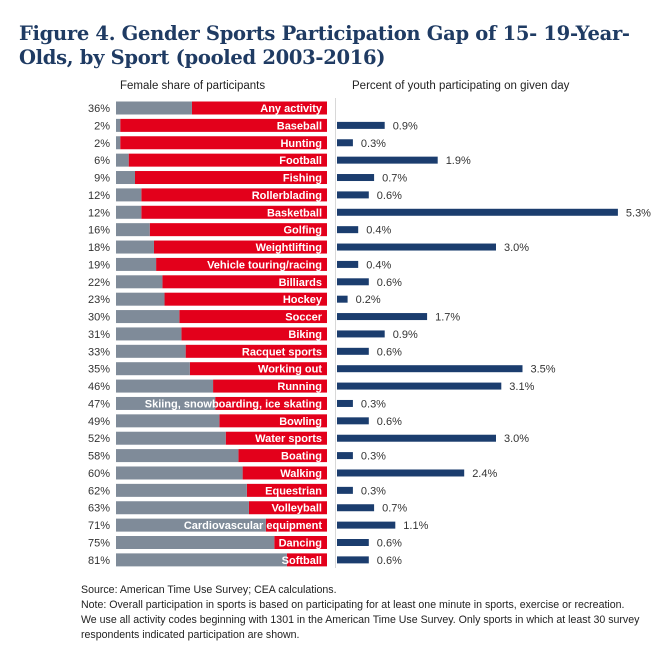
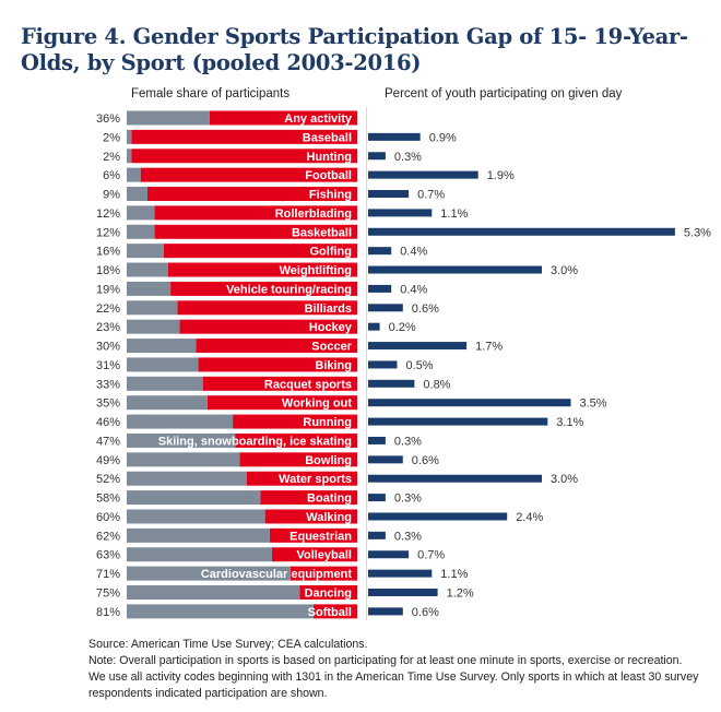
Percent of youth participating on given day/Rollerblading: 0.6% -> 1.1%
Percent of youth participating on given day/Biking: 0.9% -> 0.5%
Percent of youth participating on given day/Racquet sports: 0.6% -> 0.8%
Percent of youth participating on given day/Dancing: 0.6% -> 1.2%
